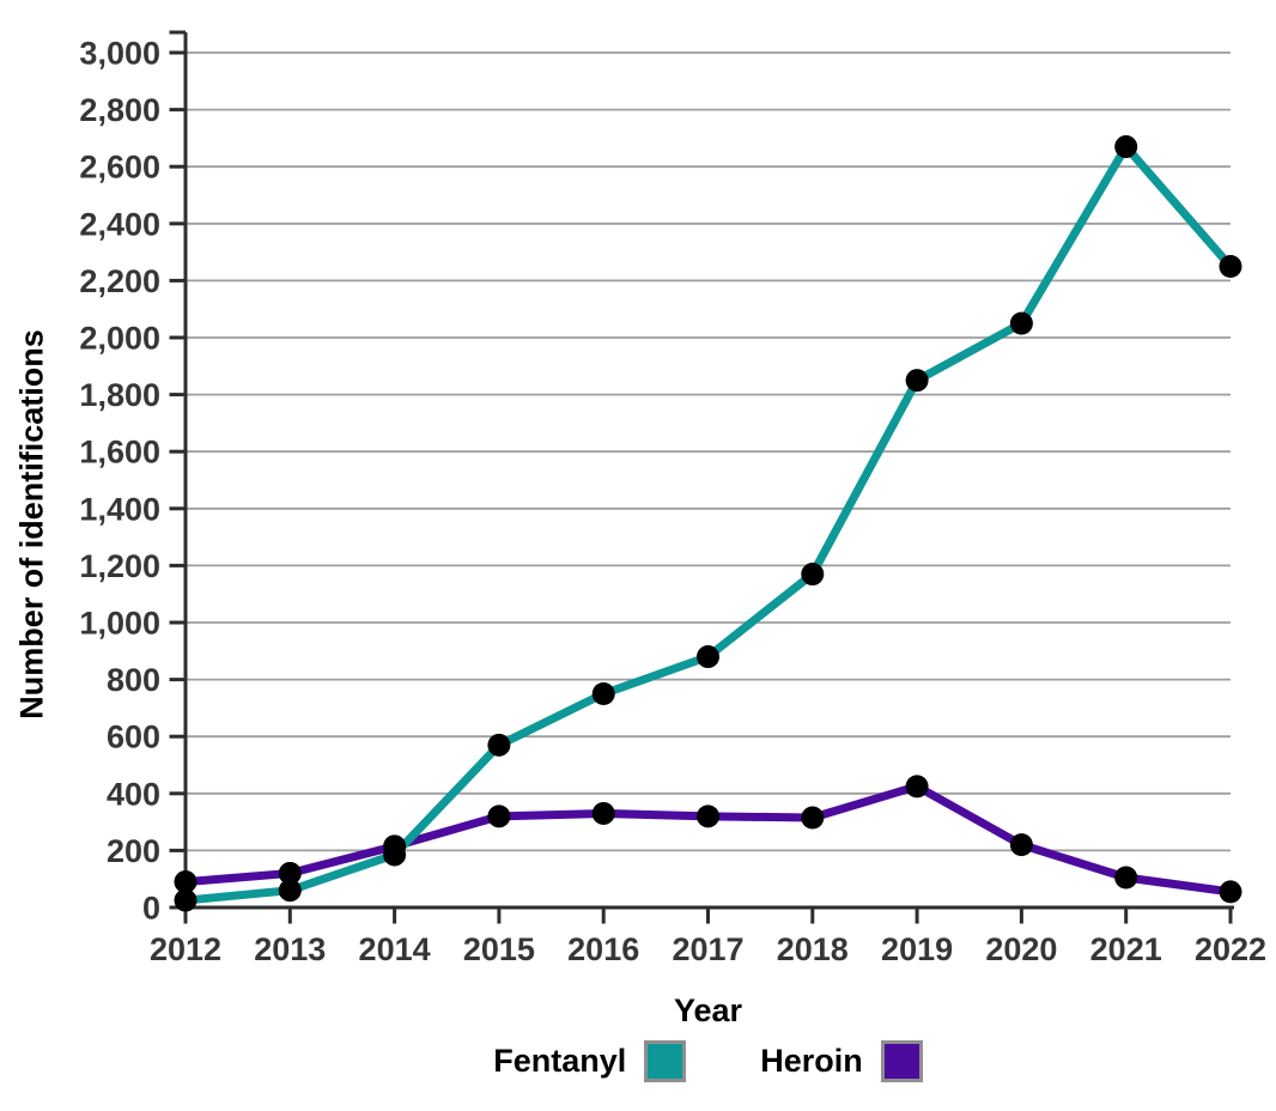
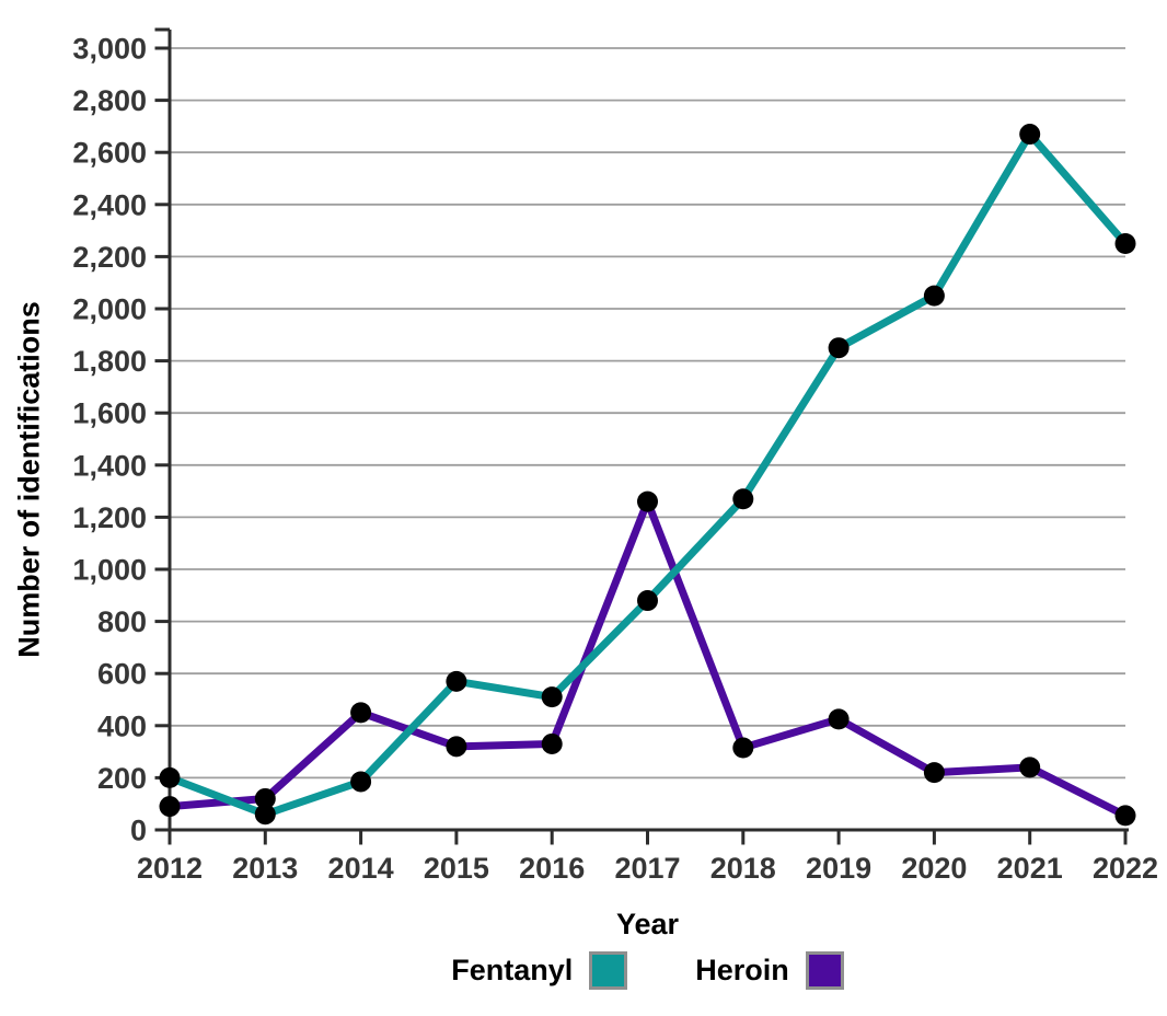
Fentanyl/2012: 20 -> 200
Heroin/2014: 220 -> 450
Fentanyl/2016: 750 -> 510
Heroin/2017: 320 -> 1260
Fentanyl/2018: 1170 -> 1270
Heroin/2021: 100 -> 240
